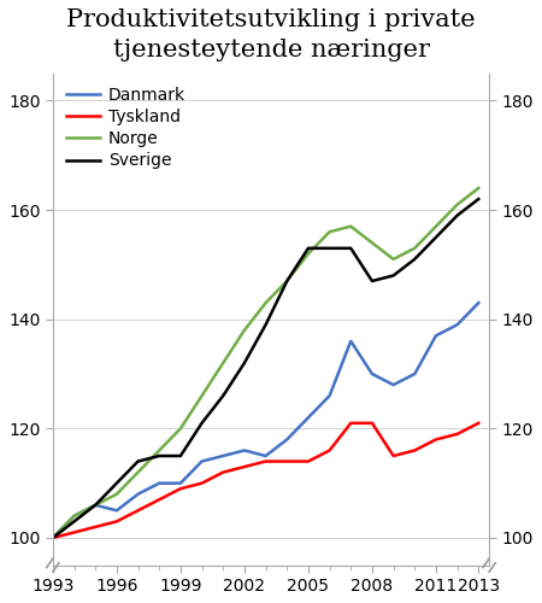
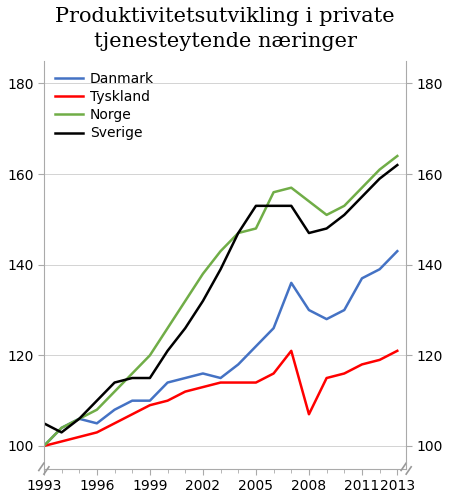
Sverige/1993: 100 -> 105
Norge/2005: 152 -> 148
Tyskland/2008: 121 -> 107
